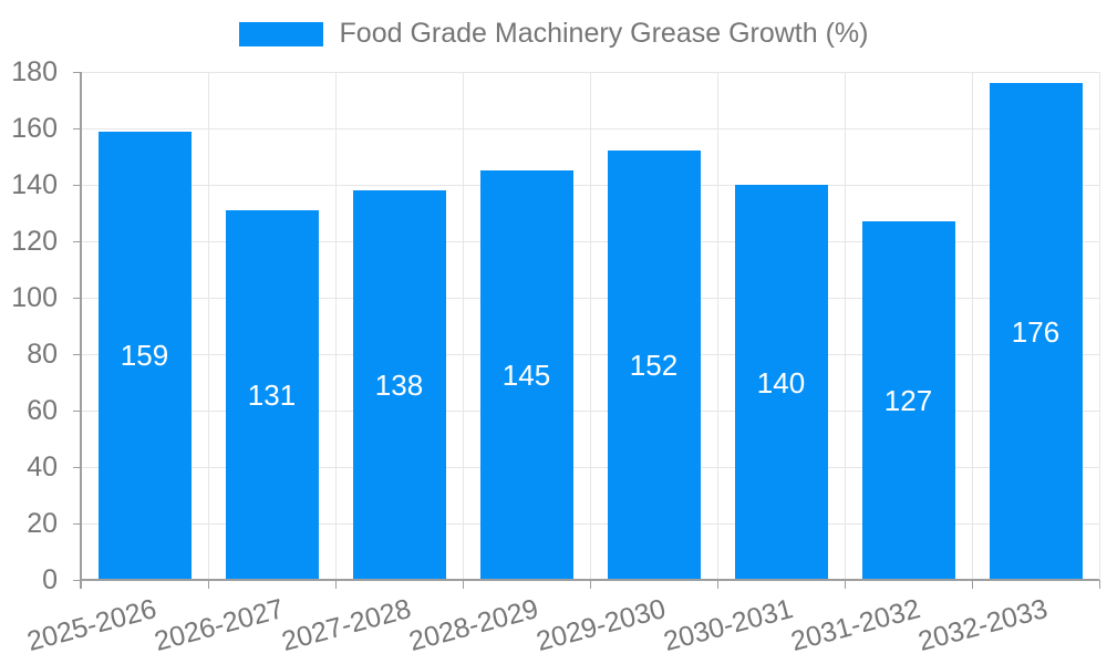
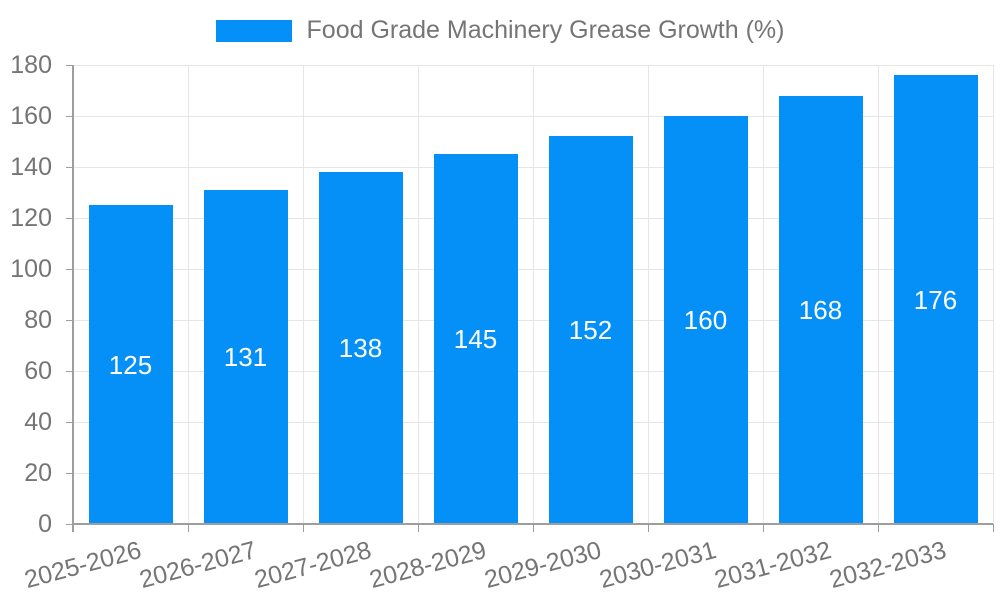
2025-2026: 159 -> 125
2030-2031: 140 -> 160
2031-2032: 127 -> 168
